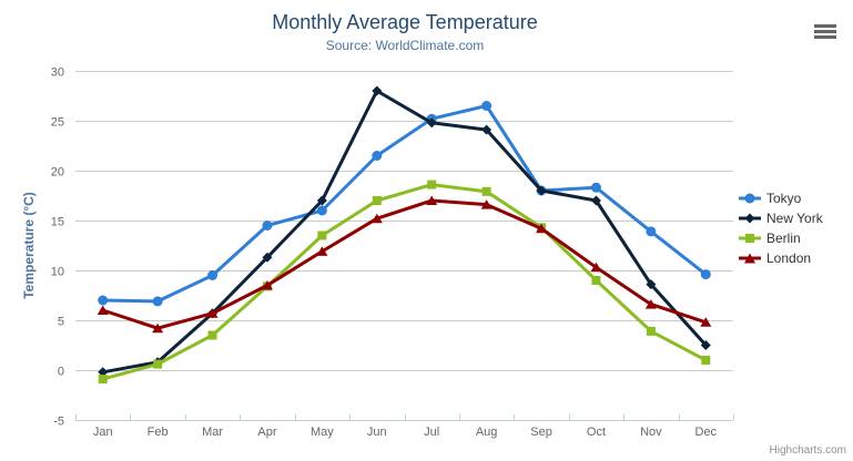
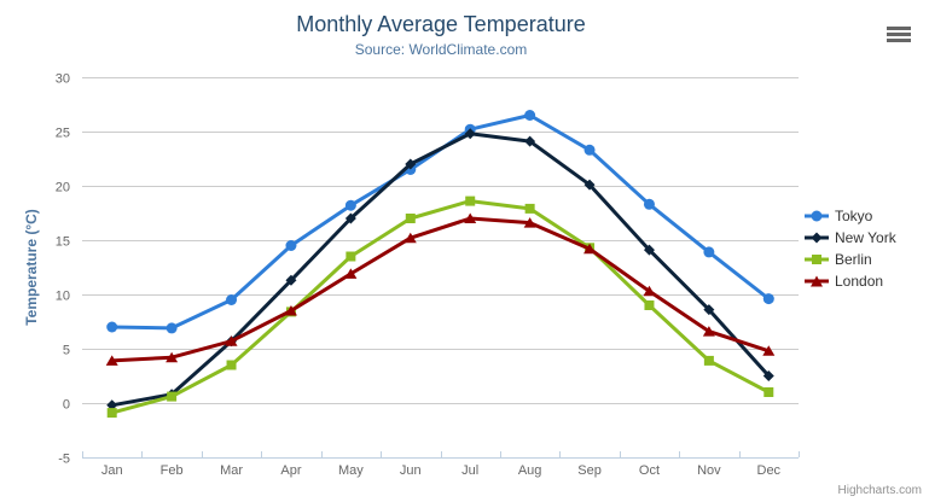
London/Jan: 6 -> 4
Tokyo/May: 16 -> 18
New York/Jun: 28 -> 22
Tokyo/Sep: 18 -> 23
New York/Sep: 18 -> 20
New York/Oct: 17 -> 14
